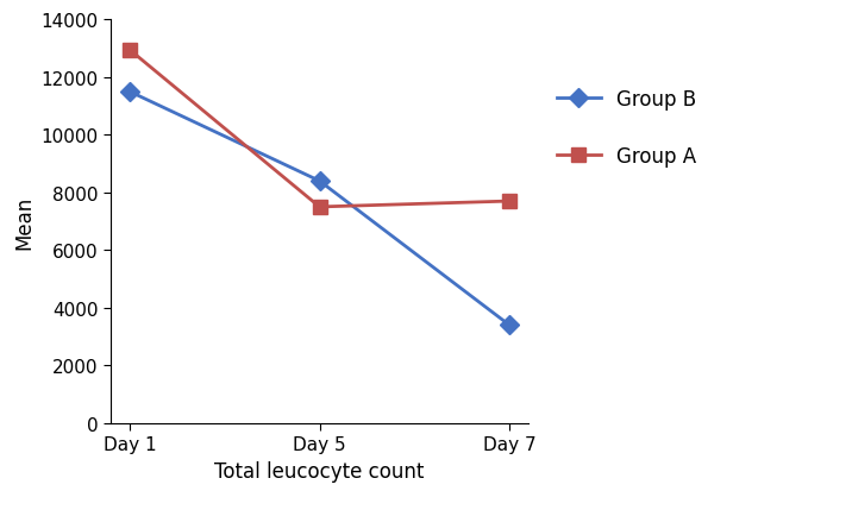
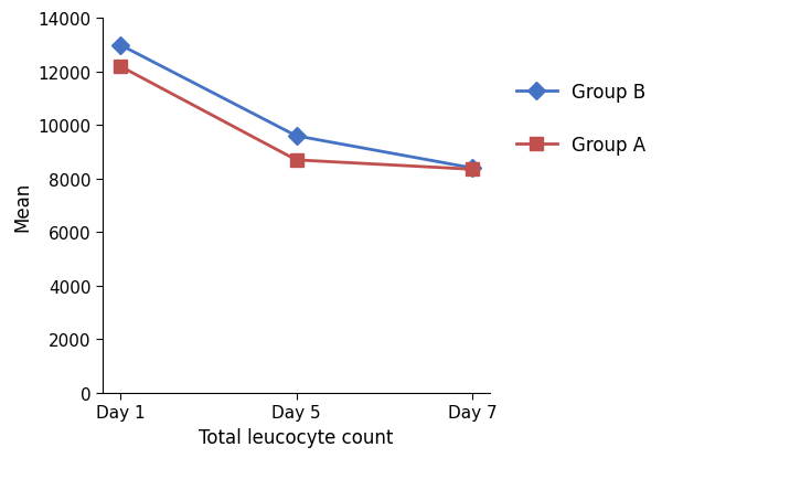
Group B/Day 1: 11500 -> 13000
Group A/Day 1: 12950 -> 12200
Group B/Day 5: 8400 -> 9600
Group A/Day 5: 7500 -> 8700
Group B/Day 7: 3400 -> 8400
Group A/Day 7: 7700 -> 8350
